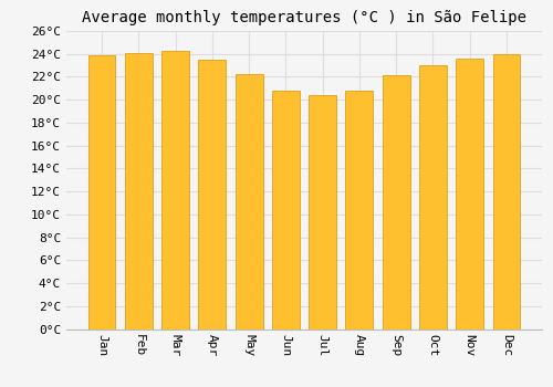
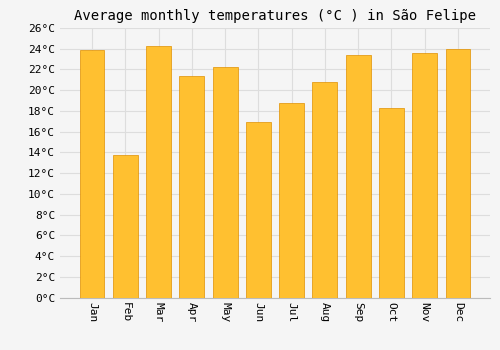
Feb: 24.1°C -> 13.7°C
Apr: 23.5°C -> 21.4°C
Jun: 20.8°C -> 16.9°C
Jul: 20.4°C -> 18.8°C
Sep: 22.1°C -> 23.4°C
Oct: 23.0°C -> 18.3°C
